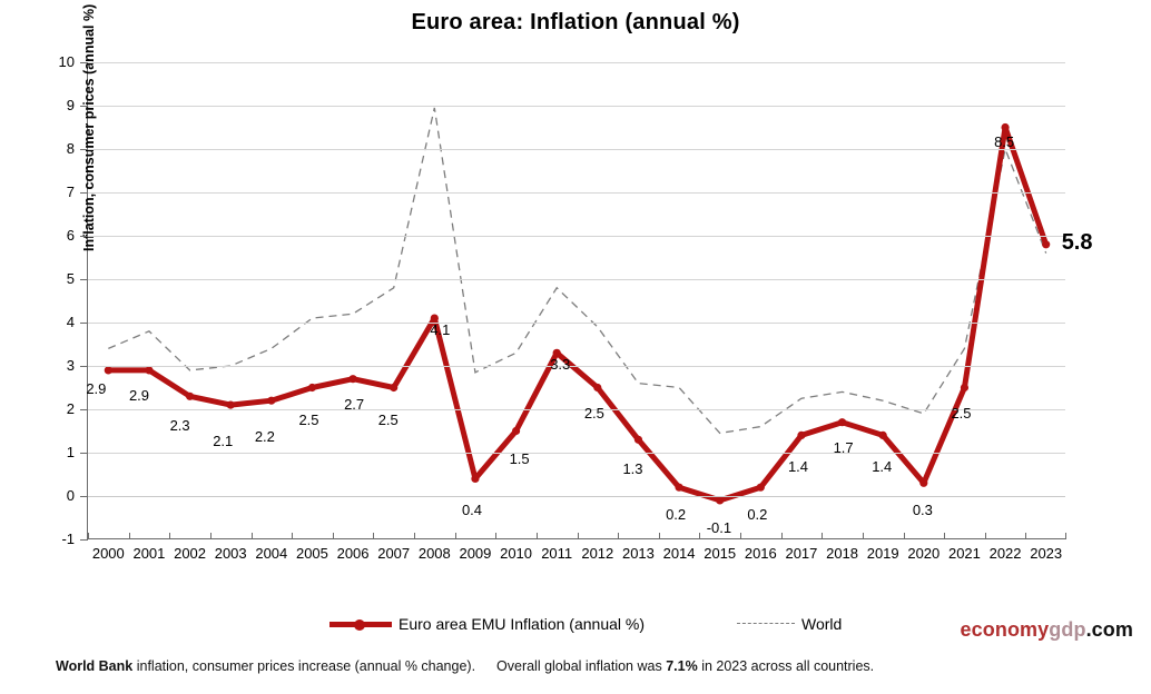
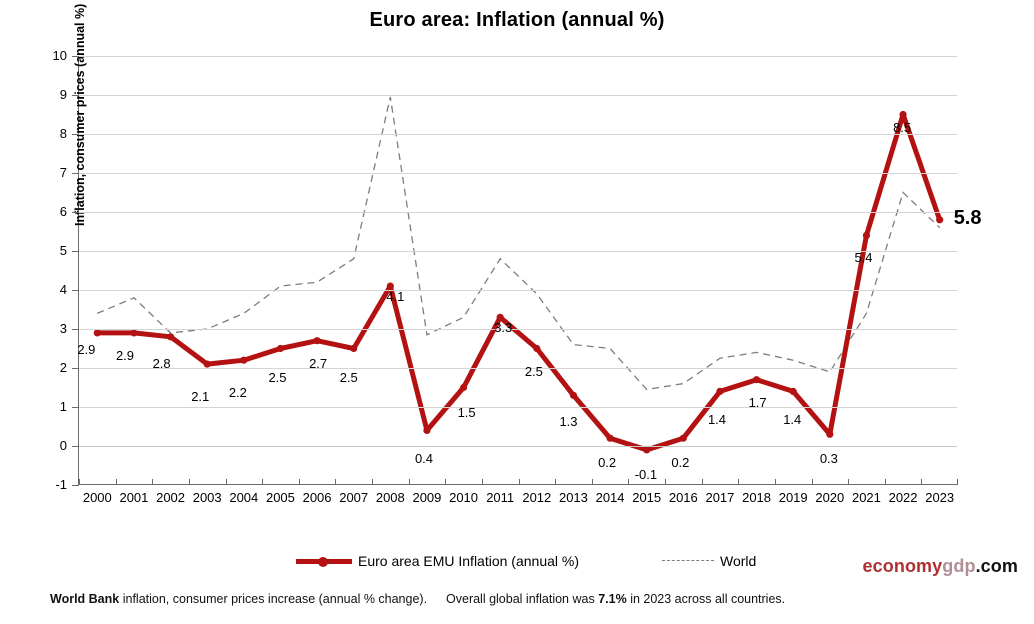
Euro area EMU Inflation (annual %)/2002: 2.3 -> 2.8
Euro area EMU Inflation (annual %)/2021: 2.5 -> 5.4
World/2022: 8.0 -> 6.5
